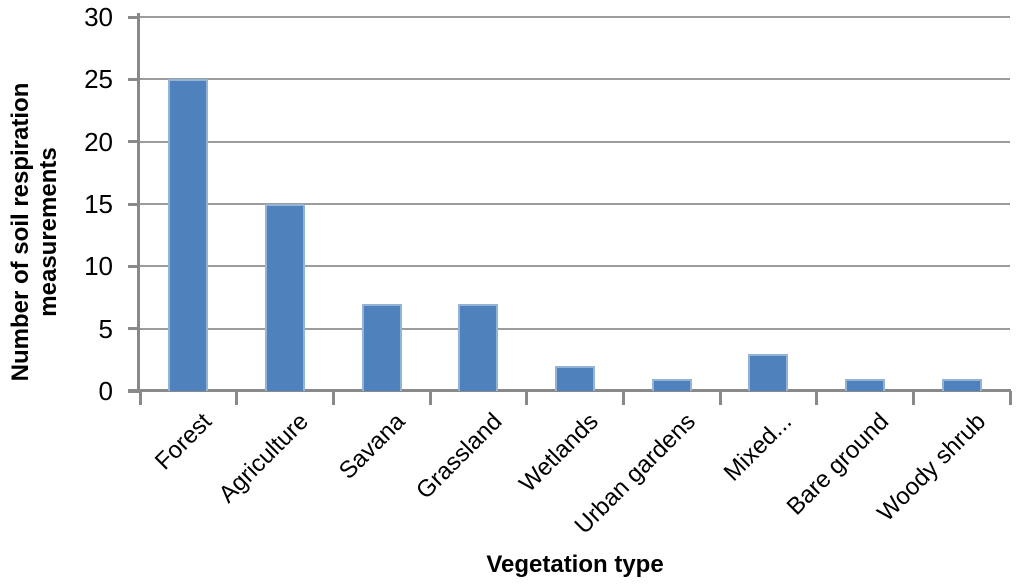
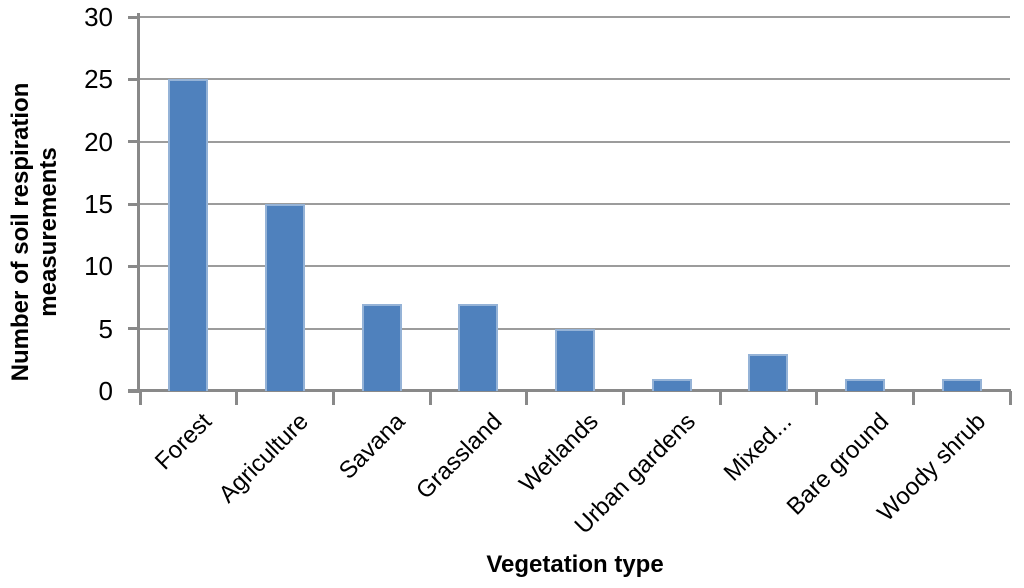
Wetlands: 2 -> 5
